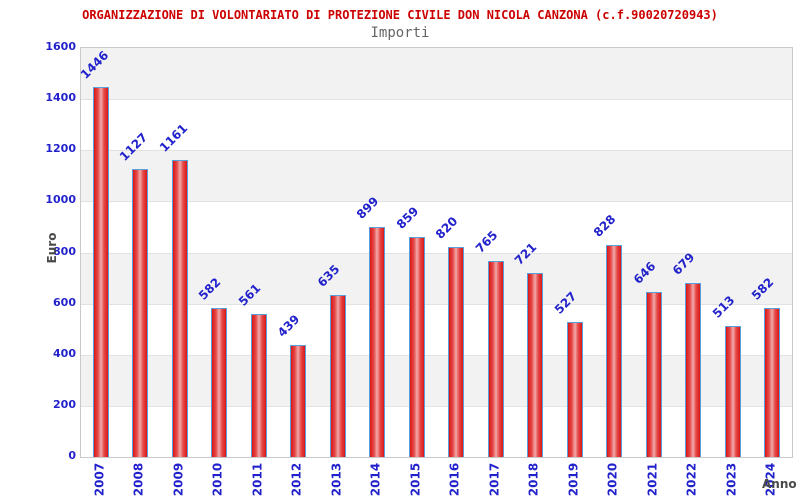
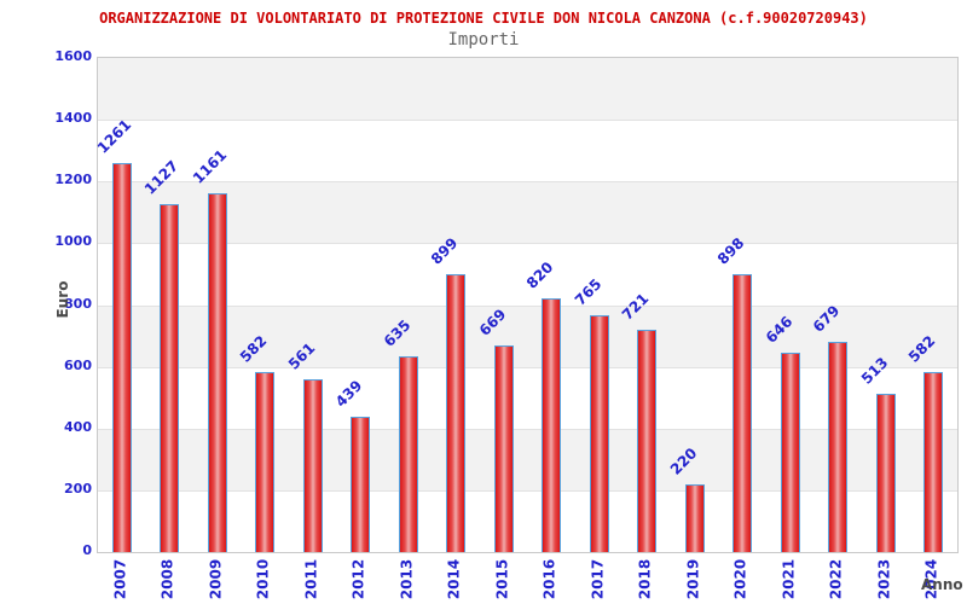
2007: 1446 -> 1261
2015: 859 -> 669
2019: 527 -> 220
2020: 828 -> 898
